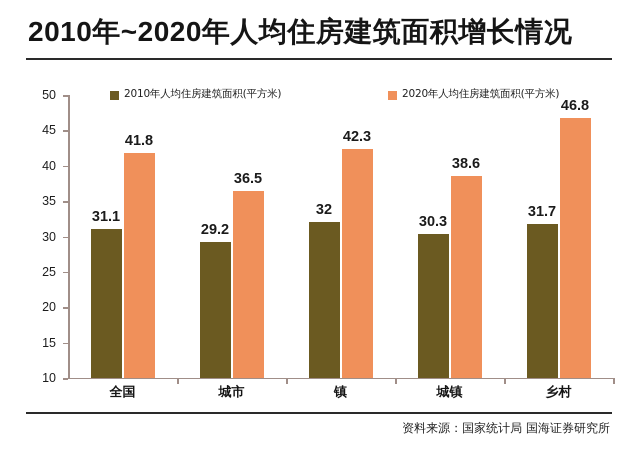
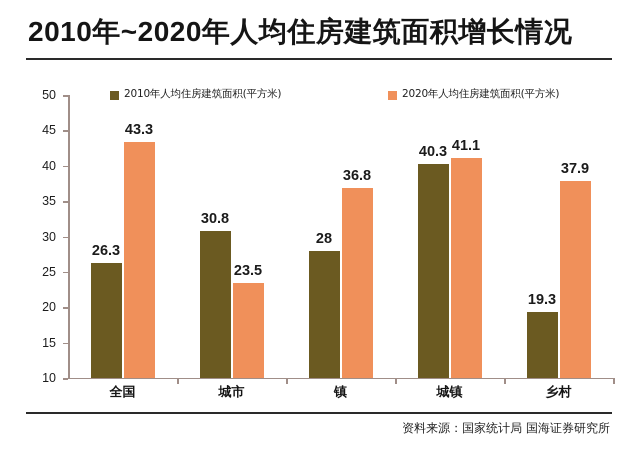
2010年人均住房建筑面积(平方米)/全国: 31.1 -> 26.3
2020年人均住房建筑面积(平方米)/全国: 41.8 -> 43.3
2010年人均住房建筑面积(平方米)/城市: 29.2 -> 30.8
2020年人均住房建筑面积(平方米)/城市: 36.5 -> 23.5
2010年人均住房建筑面积(平方米)/镇: 32 -> 28
2020年人均住房建筑面积(平方米)/镇: 42.3 -> 36.8
2010年人均住房建筑面积(平方米)/城镇: 30.3 -> 40.3
2020年人均住房建筑面积(平方米)/城镇: 38.6 -> 41.1
2010年人均住房建筑面积(平方米)/乡村: 31.7 -> 19.3
2020年人均住房建筑面积(平方米)/乡村: 46.8 -> 37.9
